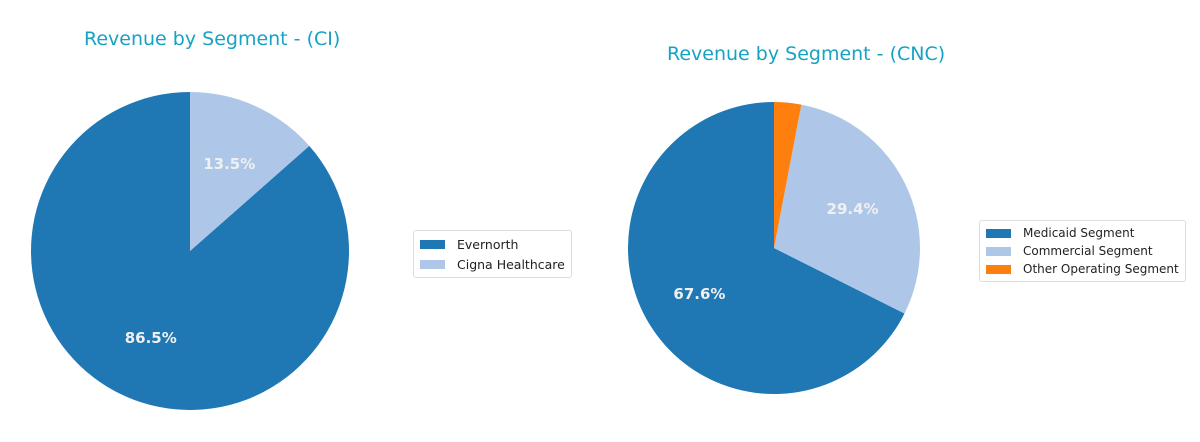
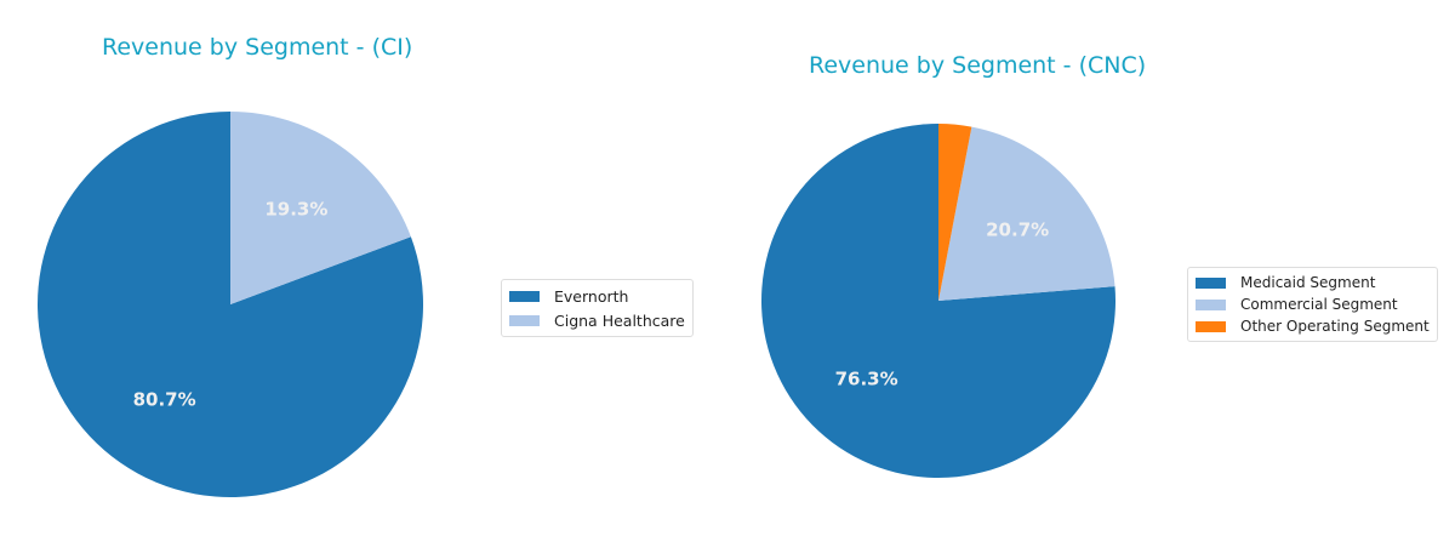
Revenue by Segment - (CI)/Evernorth: 86.5% -> 80.7%
Revenue by Segment - (CI)/Cigna Healthcare: 13.5% -> 19.3%
Revenue by Segment - (CNC)/Medicaid Segment: 67.6% -> 76.3%
Revenue by Segment - (CNC)/Commercial Segment: 29.4% -> 20.7%
